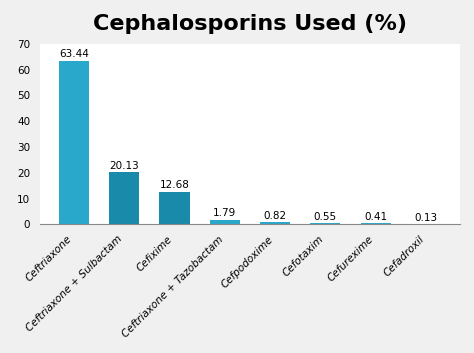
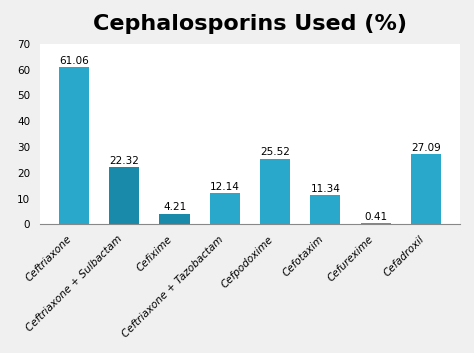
Ceftriaxone: 63.44 -> 61.06
Ceftriaxone + Sulbactam: 20.13 -> 22.32
Cefixime: 12.68 -> 4.21
Ceftriaxone + Tazobactam: 1.79 -> 12.14
Cefpodoxime: 0.82 -> 25.52
Cefotaxim: 0.55 -> 11.34
Cefadroxil: 0.13 -> 27.09
